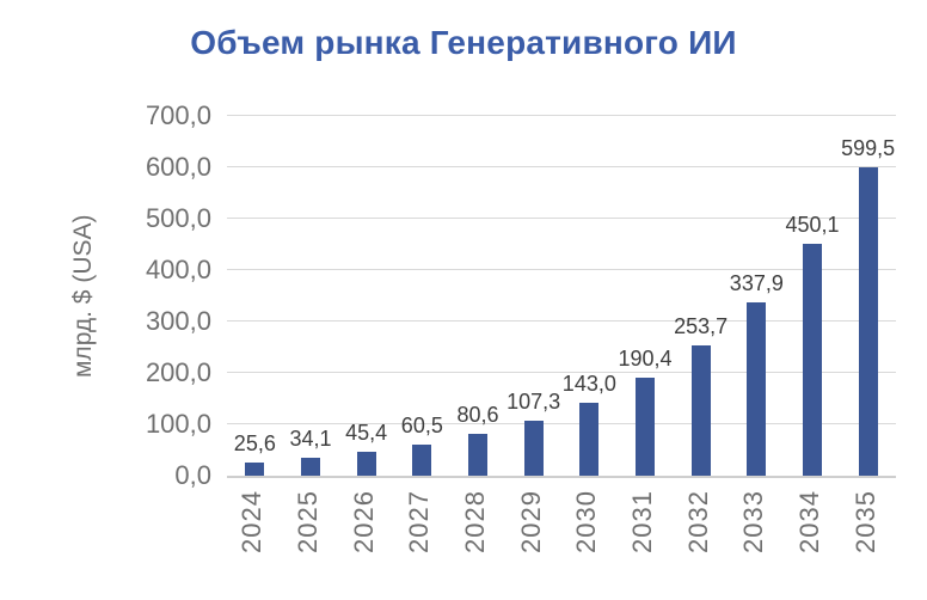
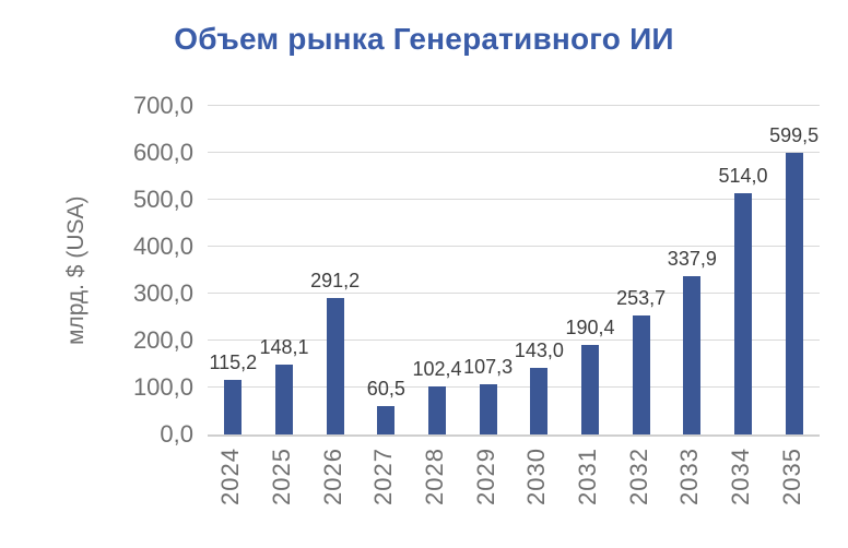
2024: 25,6 -> 115,2
2025: 34,1 -> 148,1
2026: 45,4 -> 291,2
2028: 80,6 -> 102,4
2034: 450,1 -> 514,0
